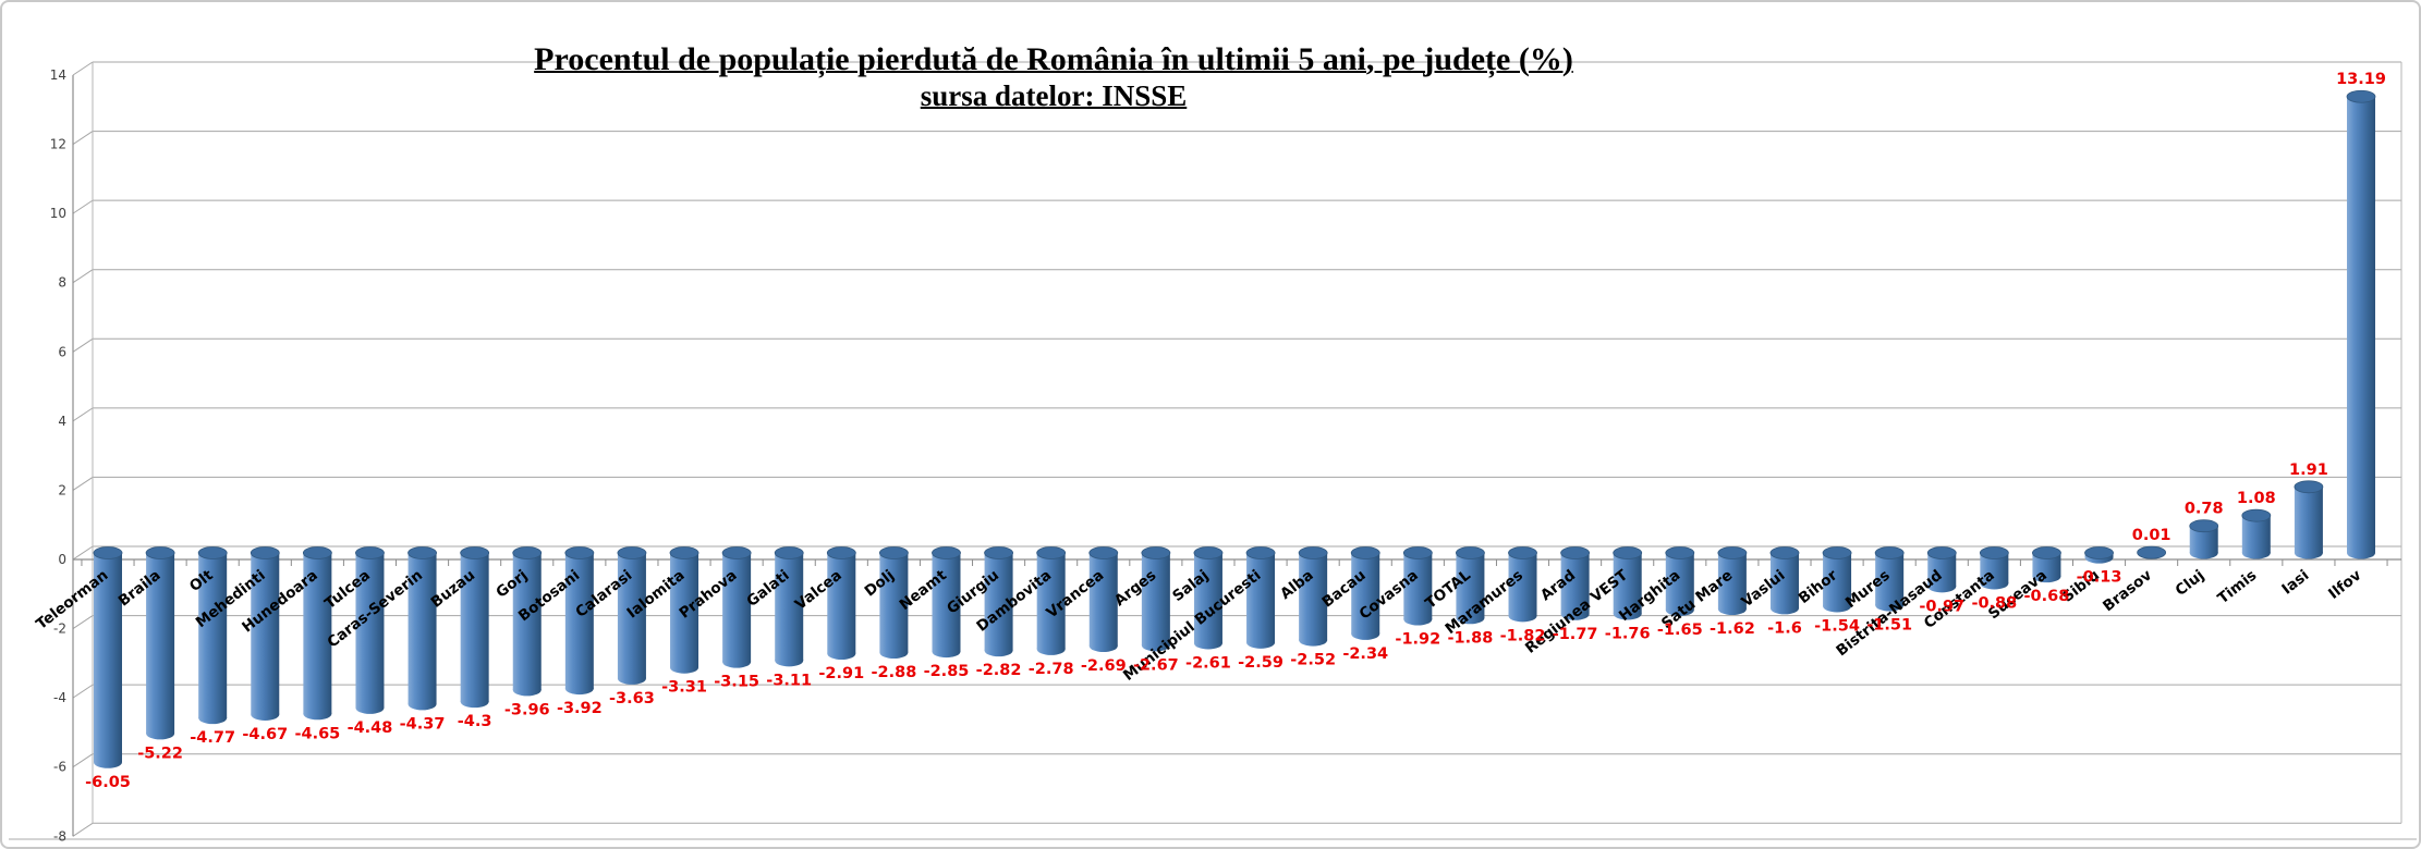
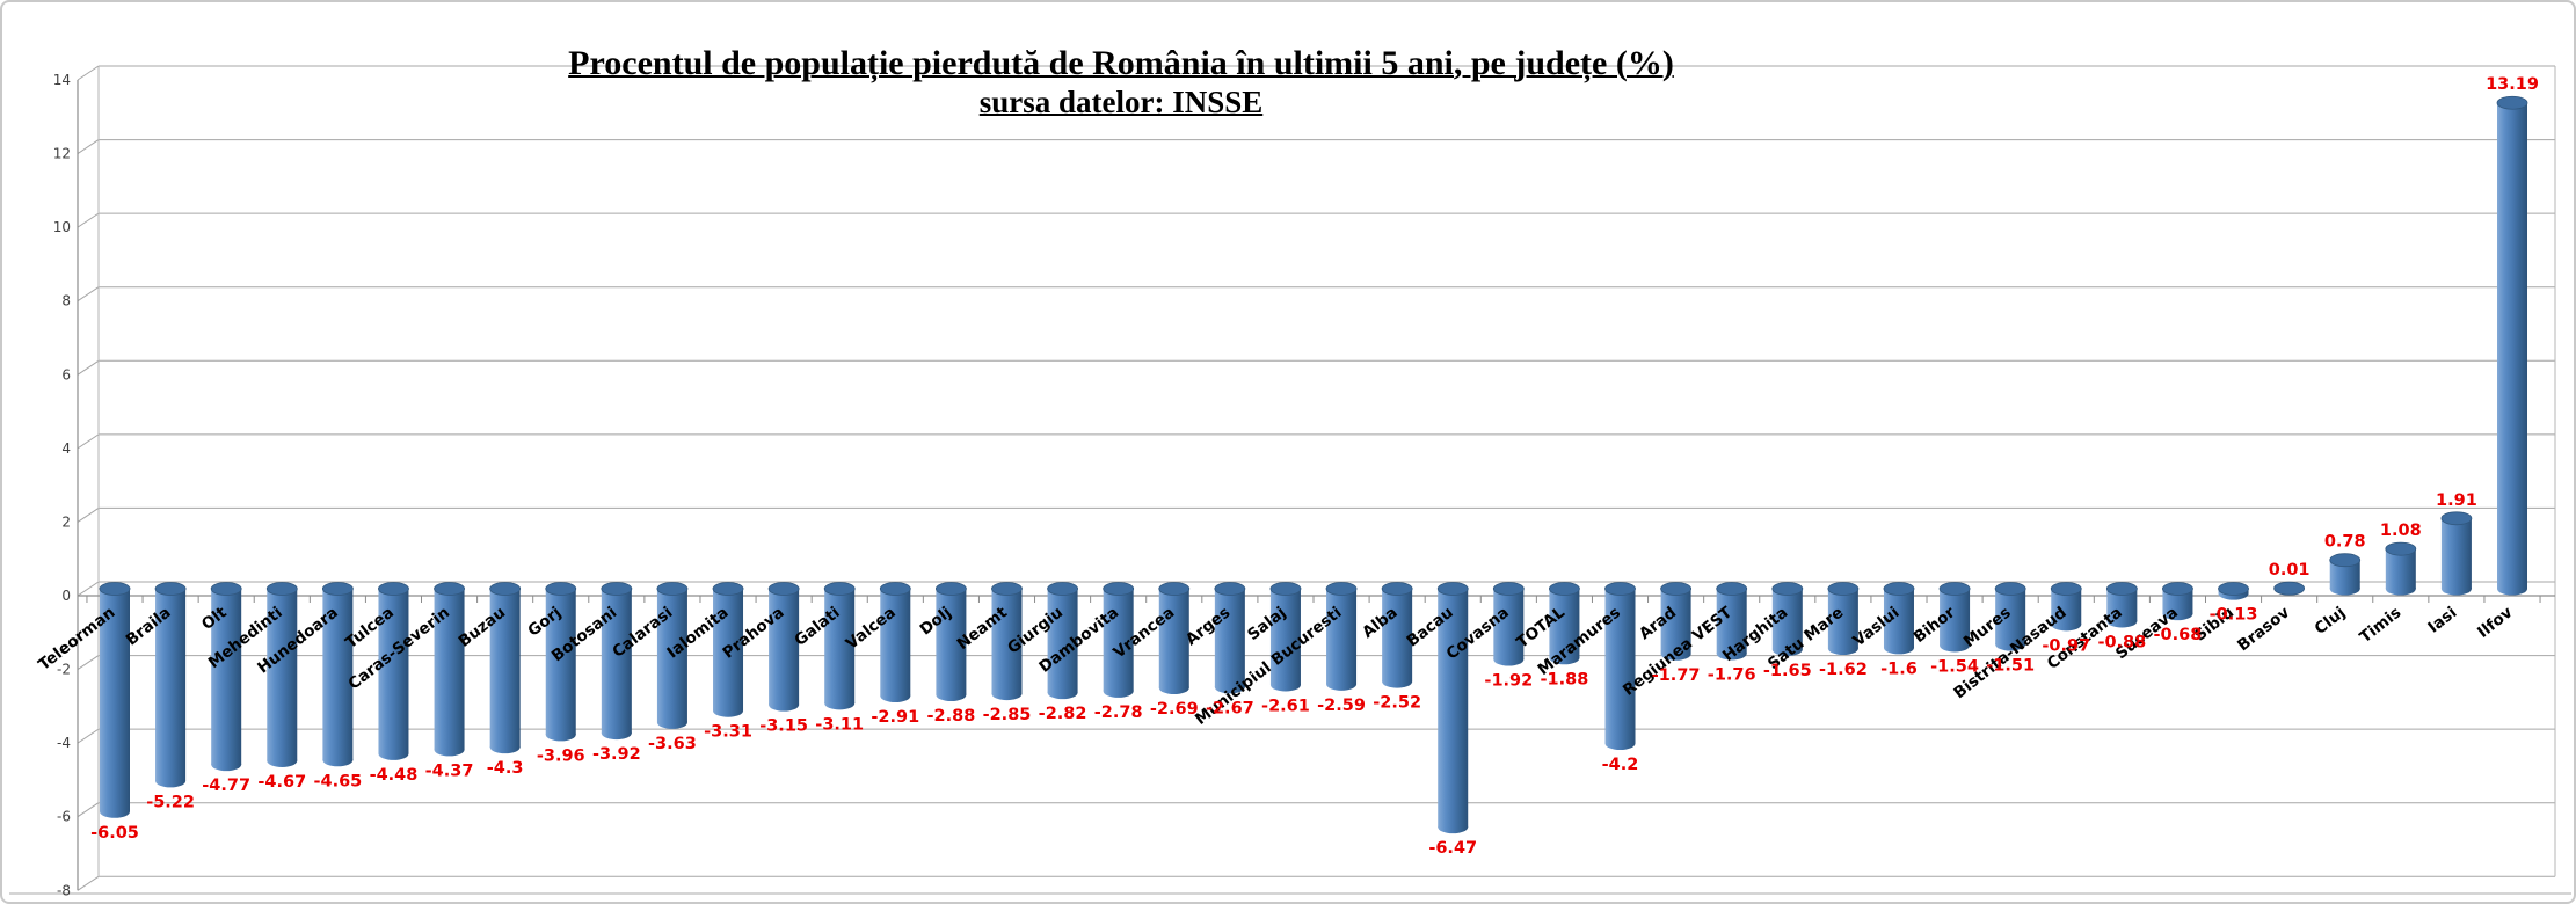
Bacau: -2.34 -> -6.47
Maramures: -1.82 -> -4.2
